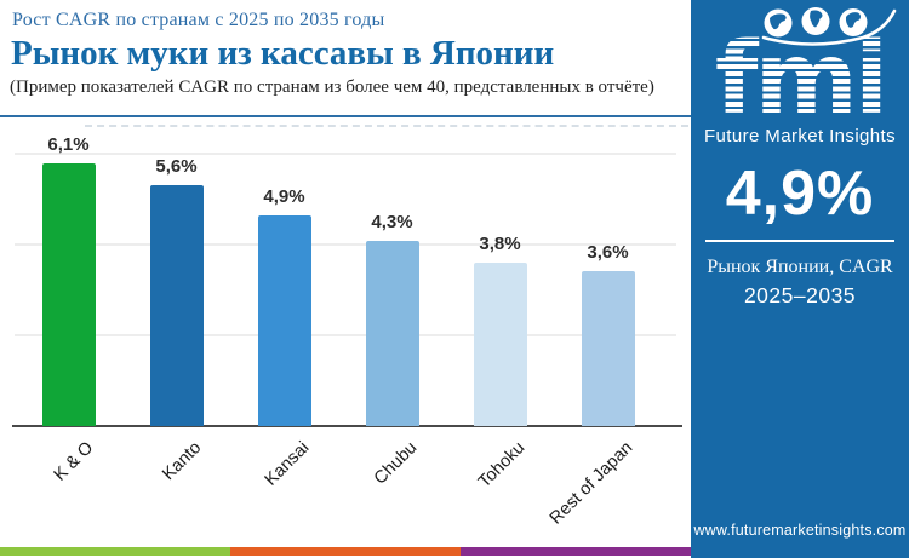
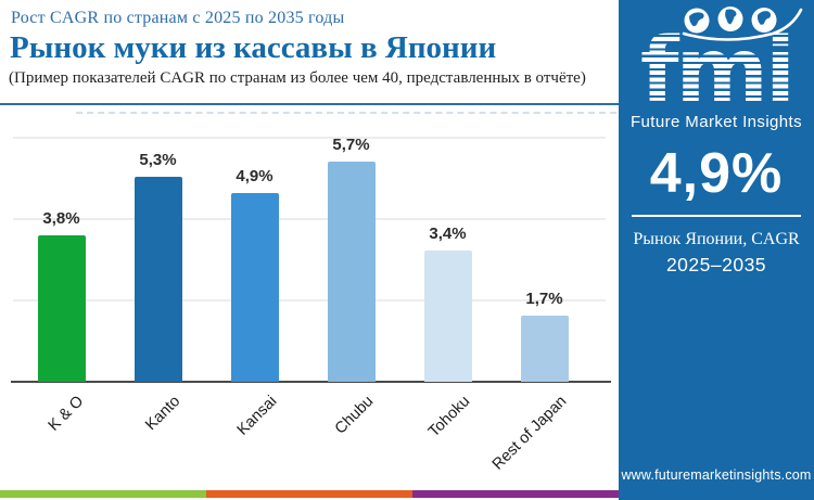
K & O: 6,1% -> 3,8%
Kanto: 5,6% -> 5,3%
Chubu: 4,3% -> 5,7%
Tohoku: 3,8% -> 3,4%
Rest of Japan: 3,6% -> 1,7%
